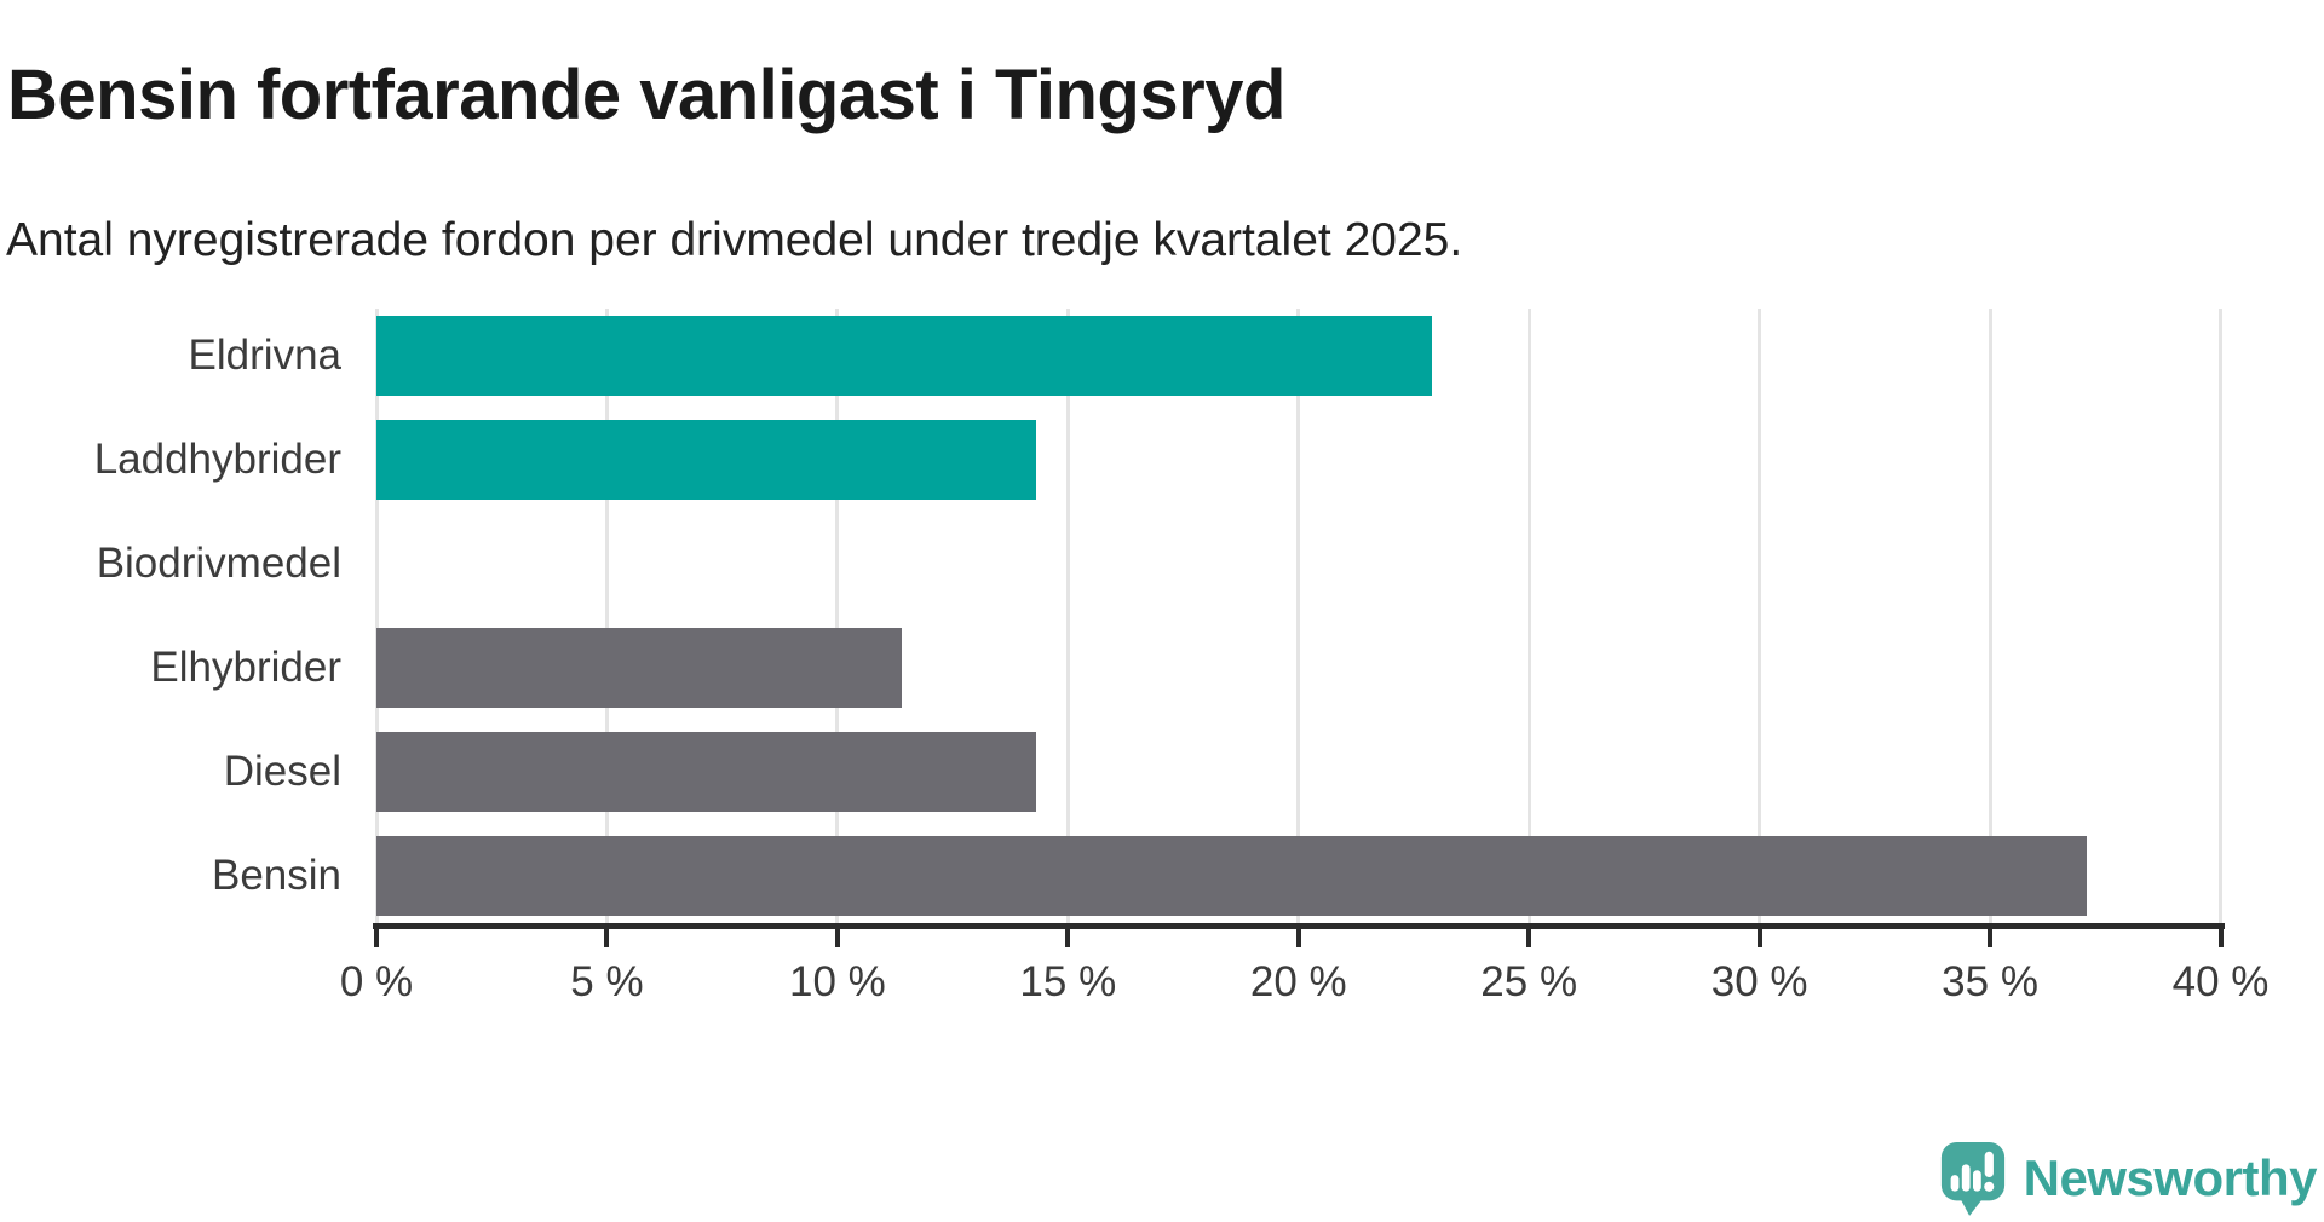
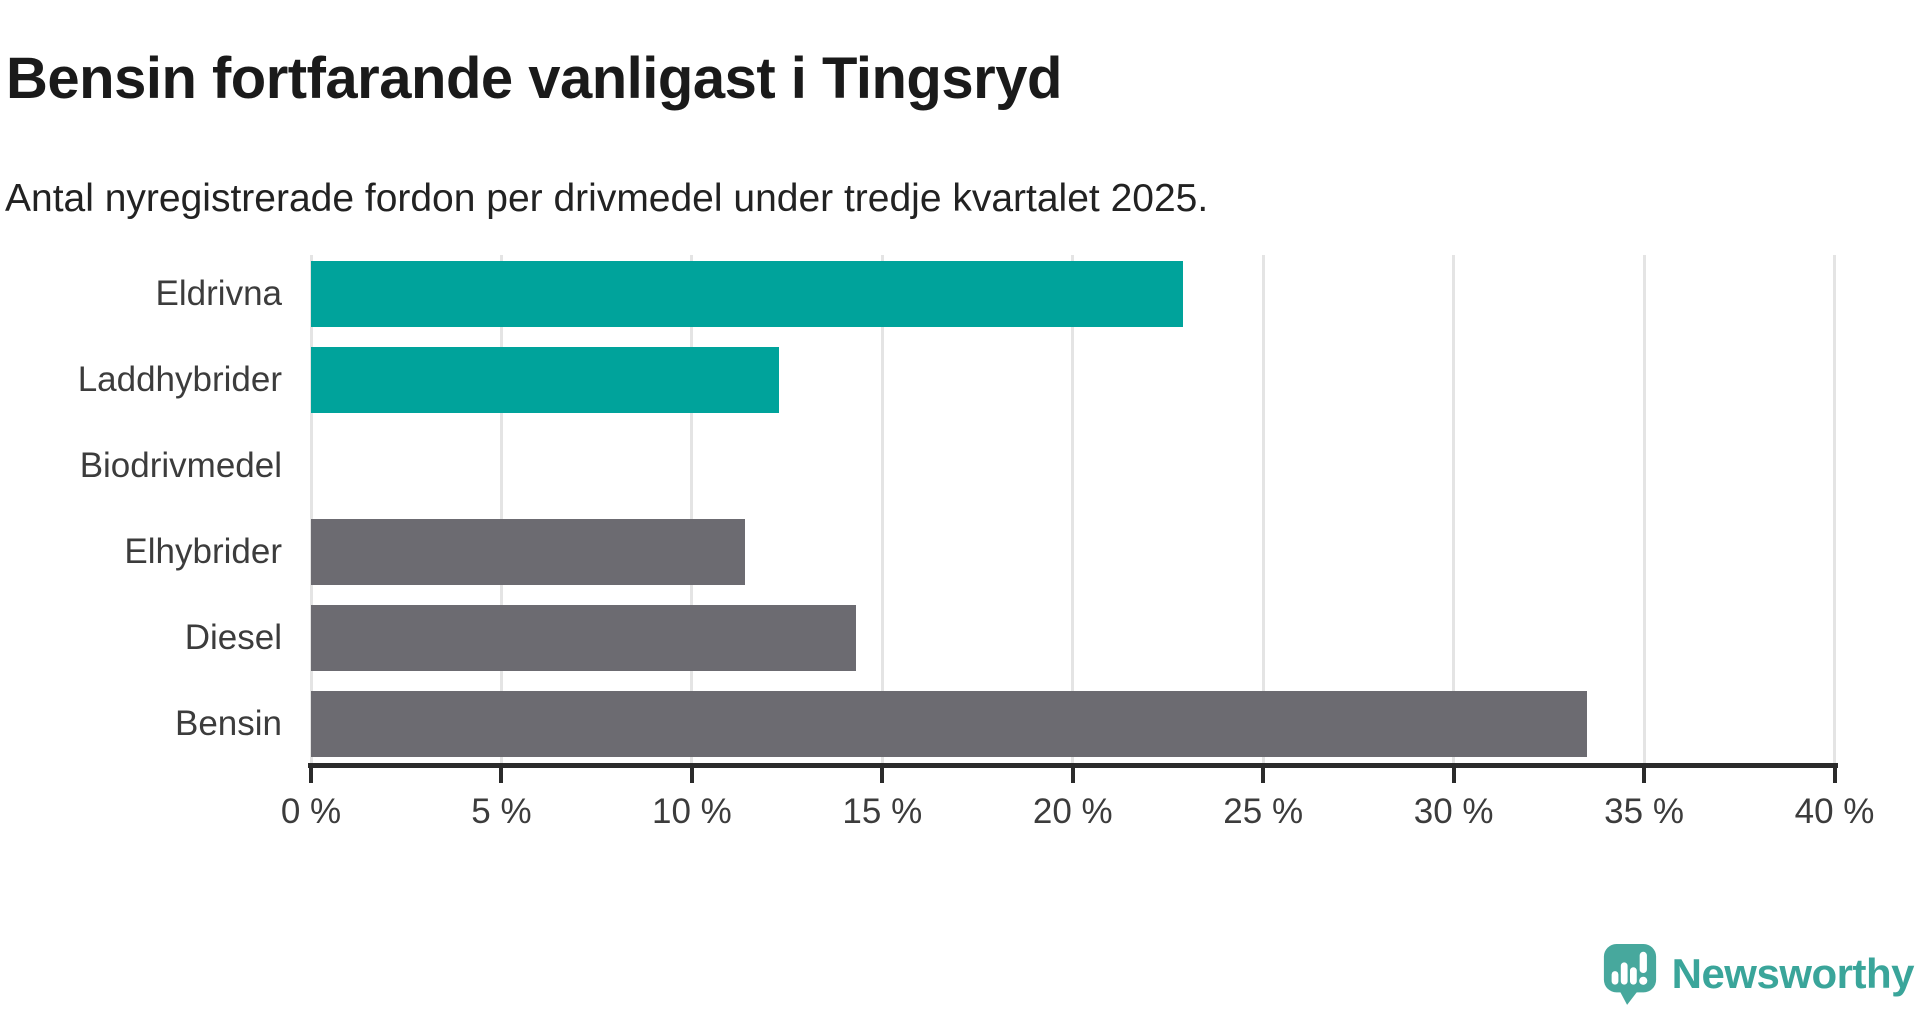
Laddhybrider: 14.3% -> 12.3%
Bensin: 37.1% -> 33.5%
